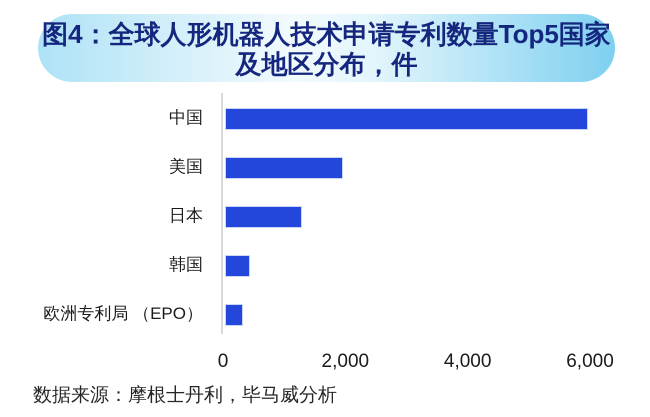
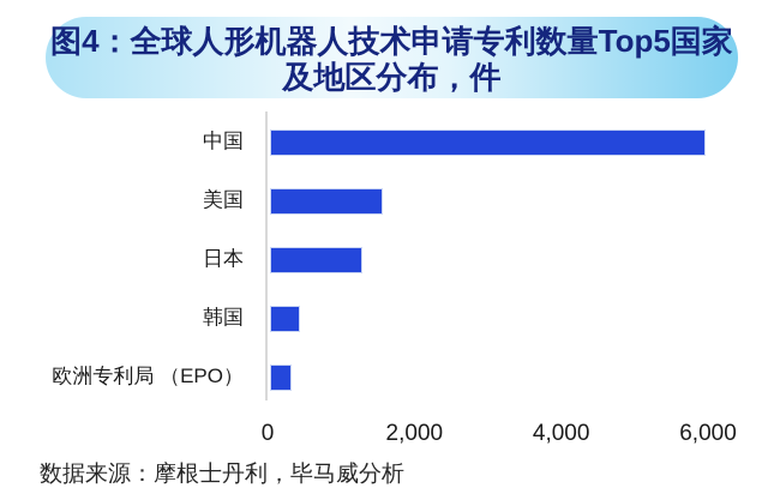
美国: 1900 -> 1500
